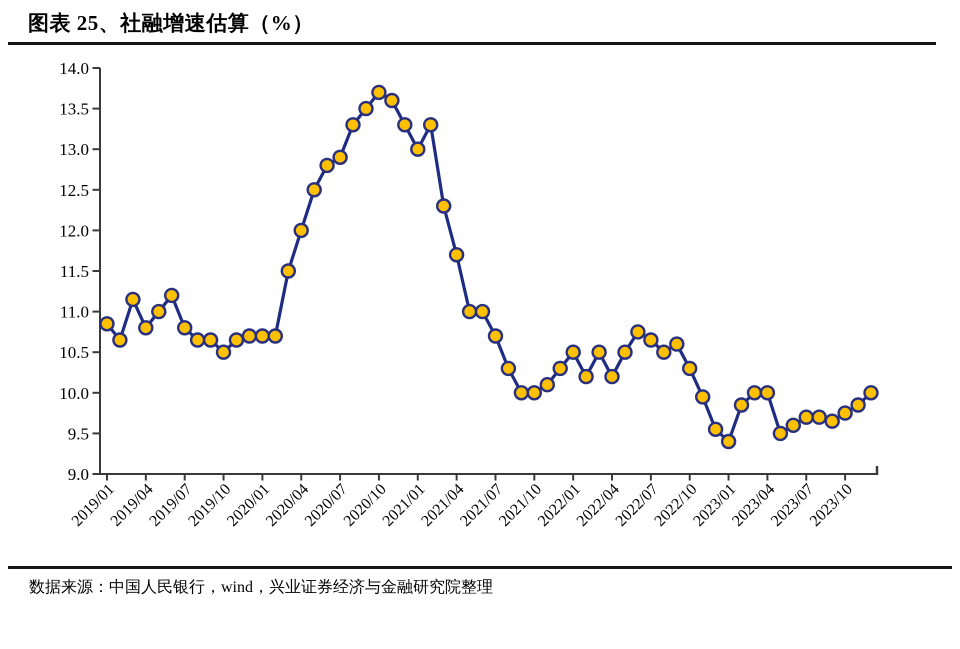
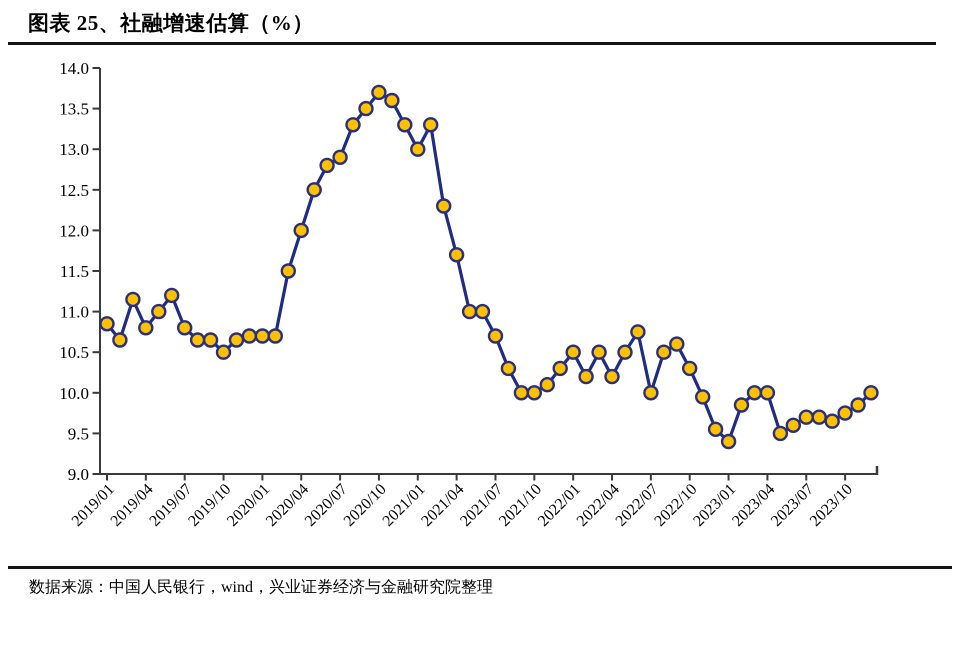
2022/07: 10.7 -> 10.0
